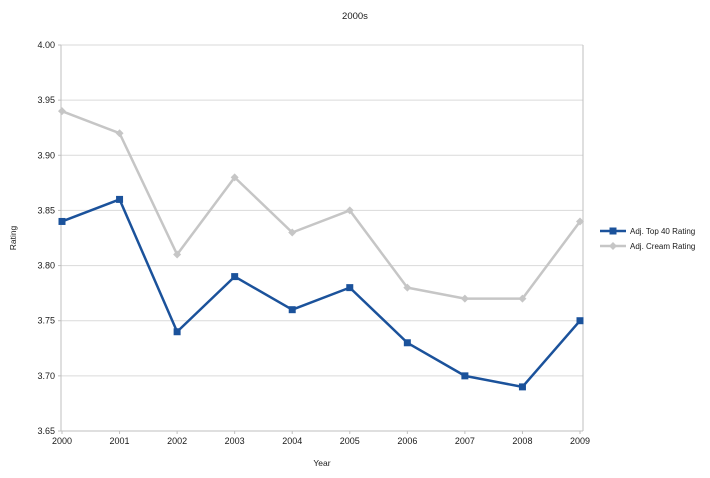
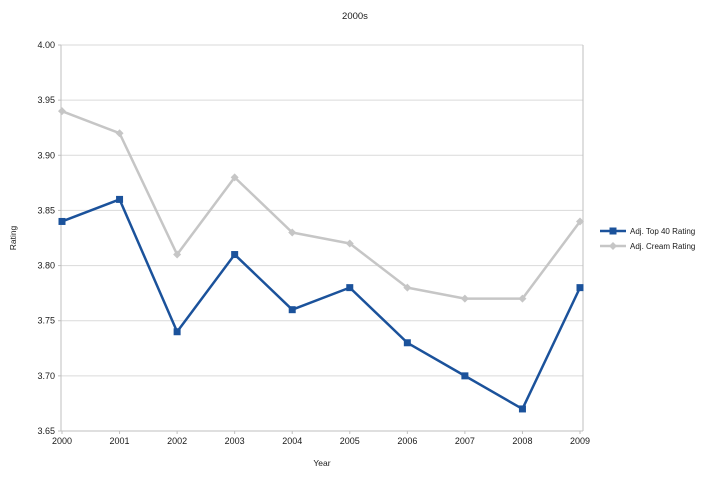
Adj. Top 40 Rating/2003: 3.79 -> 3.81
Adj. Cream Rating/2005: 3.85 -> 3.82
Adj. Top 40 Rating/2008: 3.69 -> 3.67
Adj. Top 40 Rating/2009: 3.75 -> 3.78
